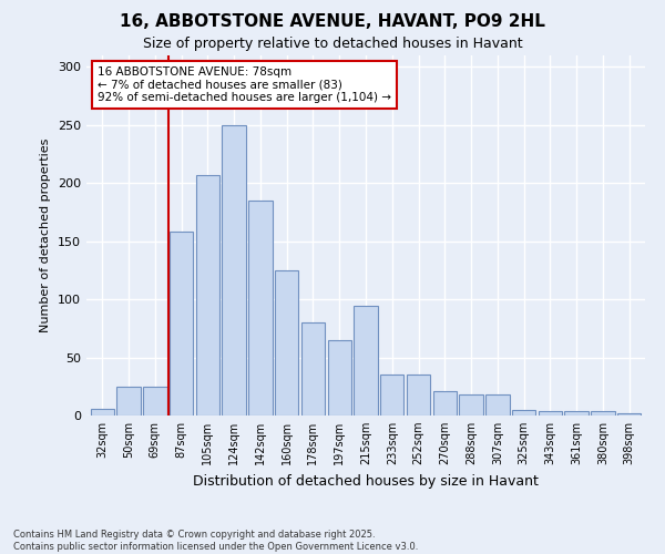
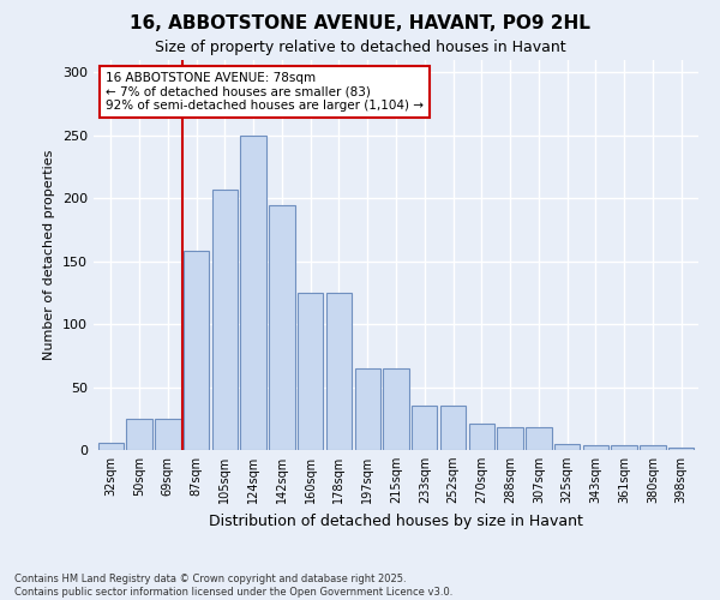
142sqm: 185 -> 195
178sqm: 80 -> 125
215sqm: 94 -> 65
